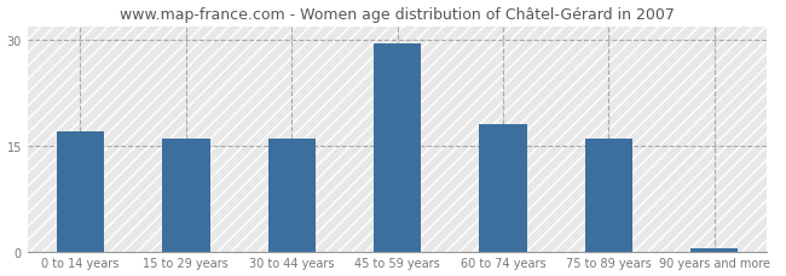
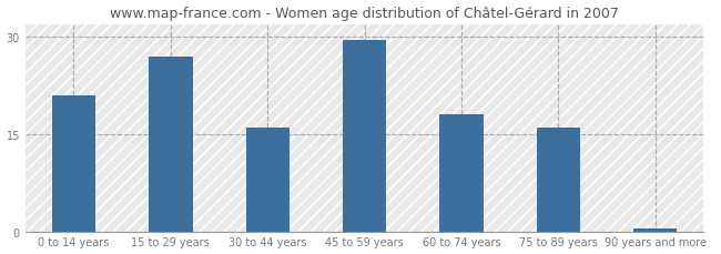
0 to 14 years: 17.0 -> 21.0
15 to 29 years: 16.0 -> 27.0
